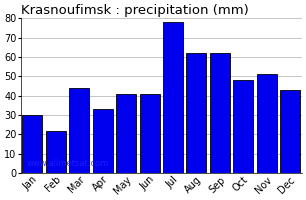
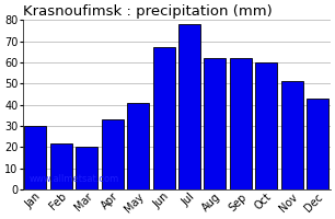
Mar: 44 -> 20
Jun: 41 -> 67
Oct: 48 -> 60
